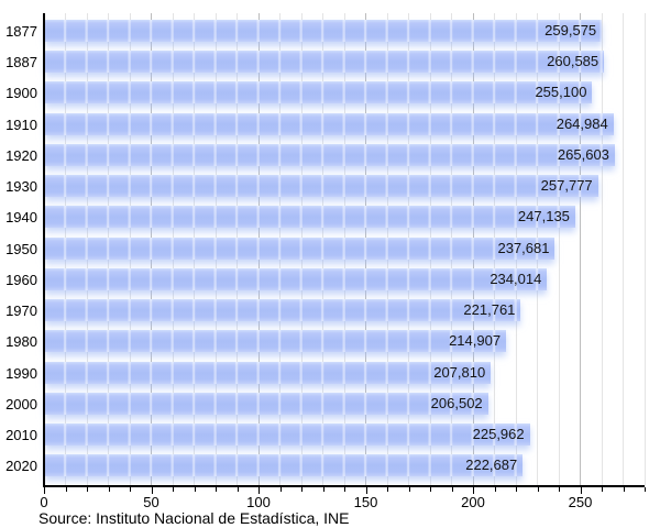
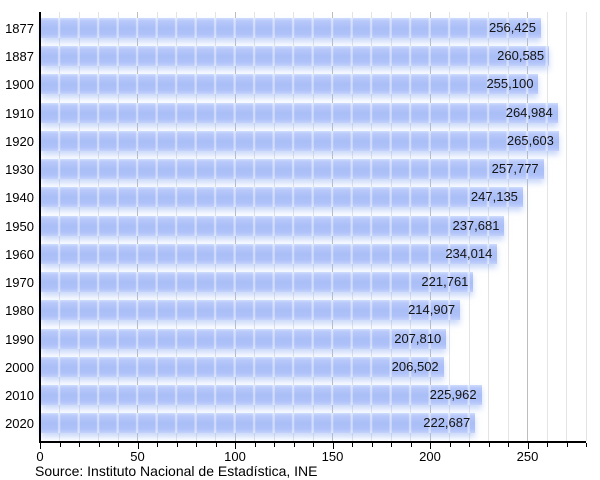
1877: 259,575 -> 256,425
